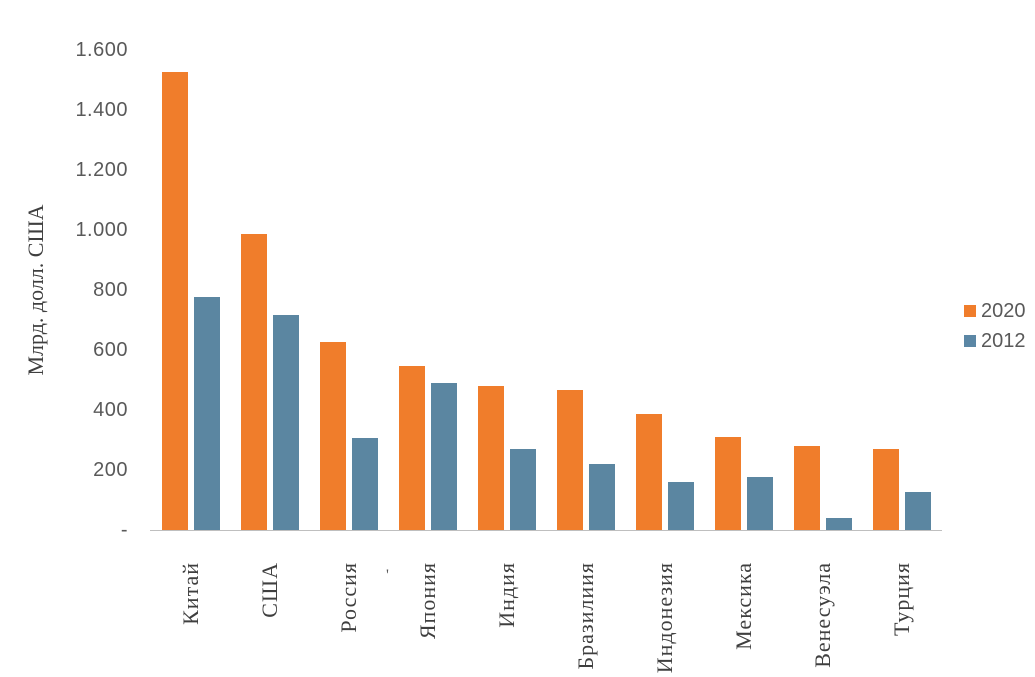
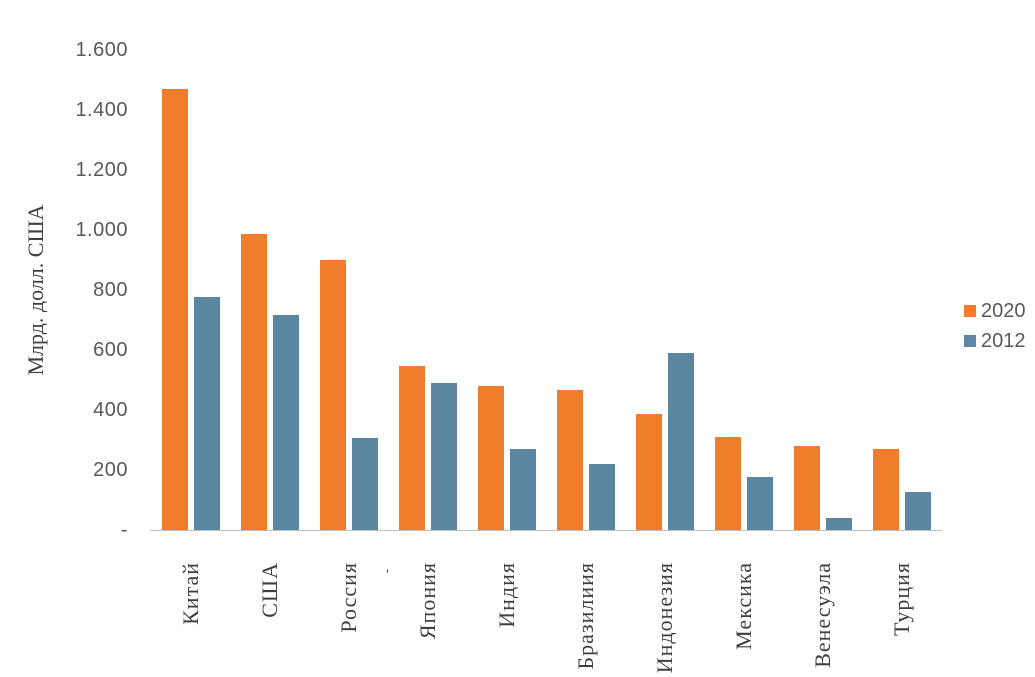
2020/Китай: 1520 -> 1470
2020/Россия: 620 -> 900
2012/Индонезия: 160 -> 590
